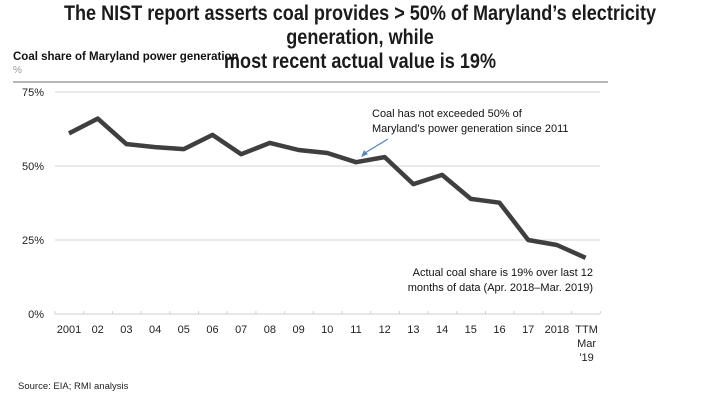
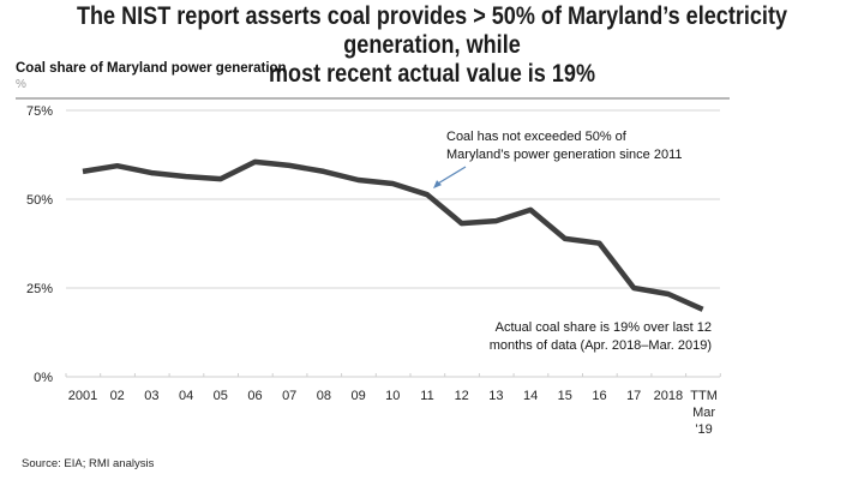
2001: 61% -> 58%
02: 66% -> 59%
07: 54% -> 60%
12: 53% -> 43%
